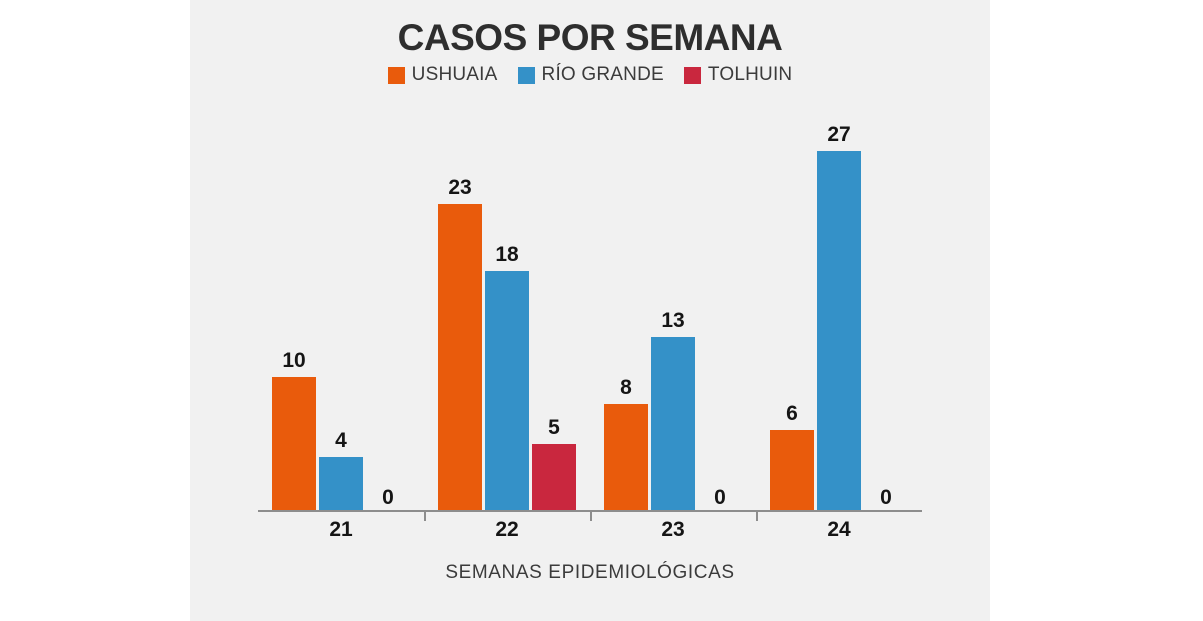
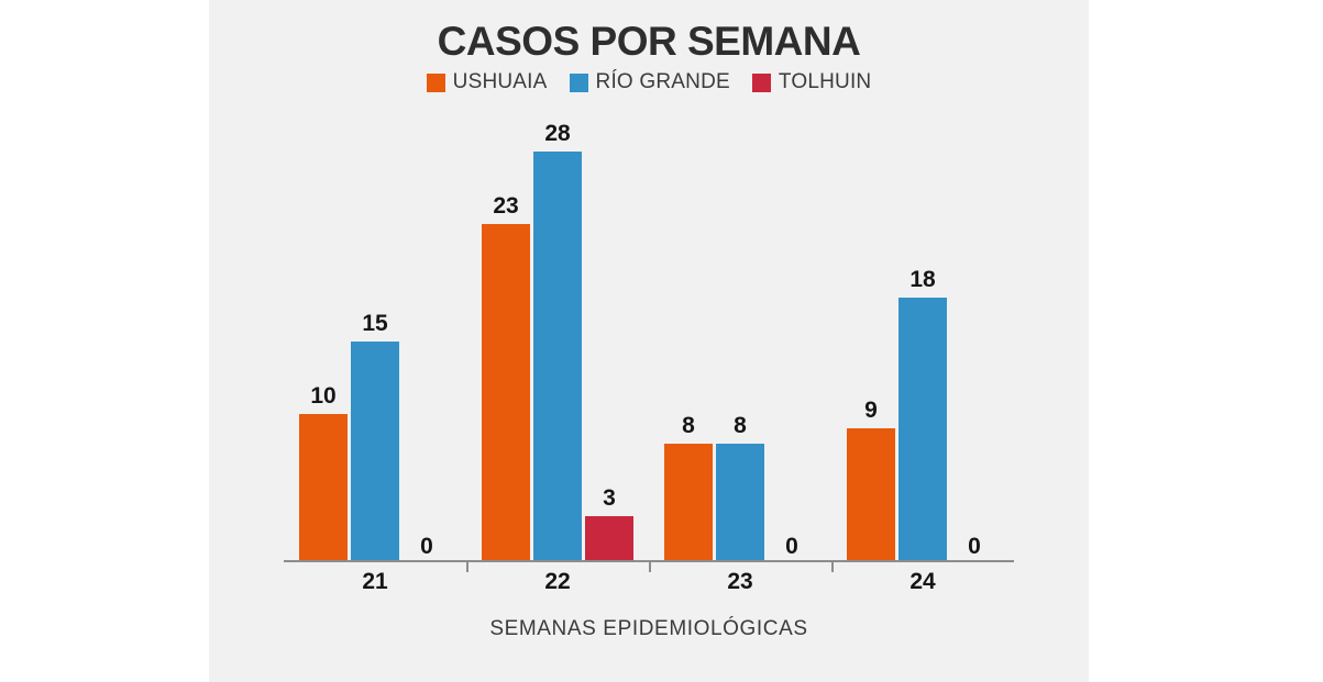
RÍO GRANDE/21: 4 -> 15
RÍO GRANDE/22: 18 -> 28
TOLHUIN/22: 5 -> 3
RÍO GRANDE/23: 13 -> 8
USHUAIA/24: 6 -> 9
RÍO GRANDE/24: 27 -> 18
